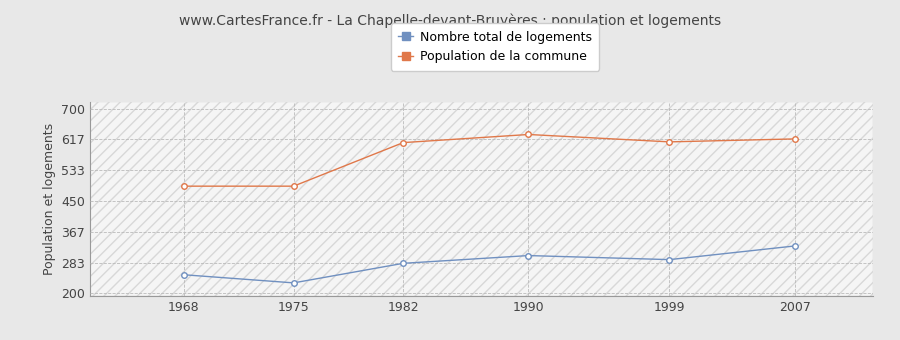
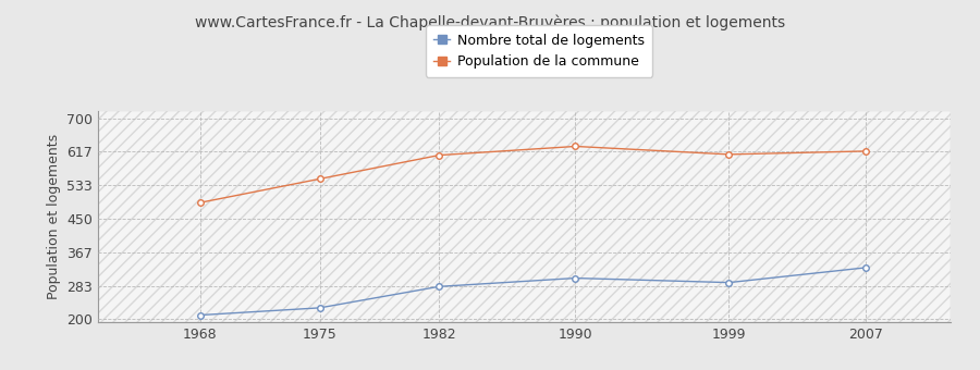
Nombre total de logements/1968: 250 -> 210
Population de la commune/1975: 490 -> 549
